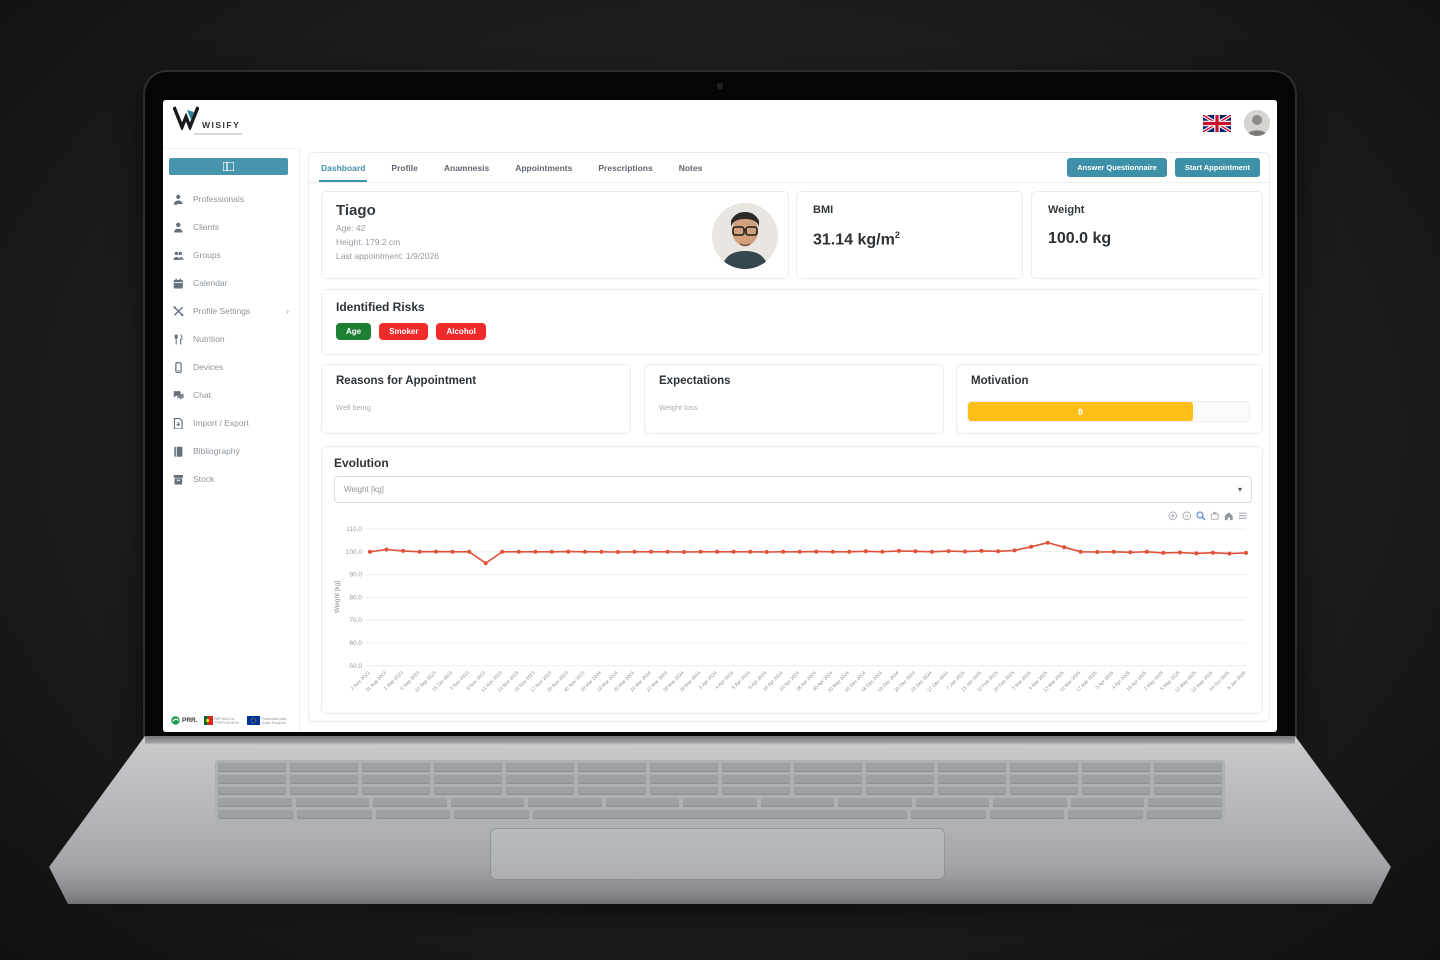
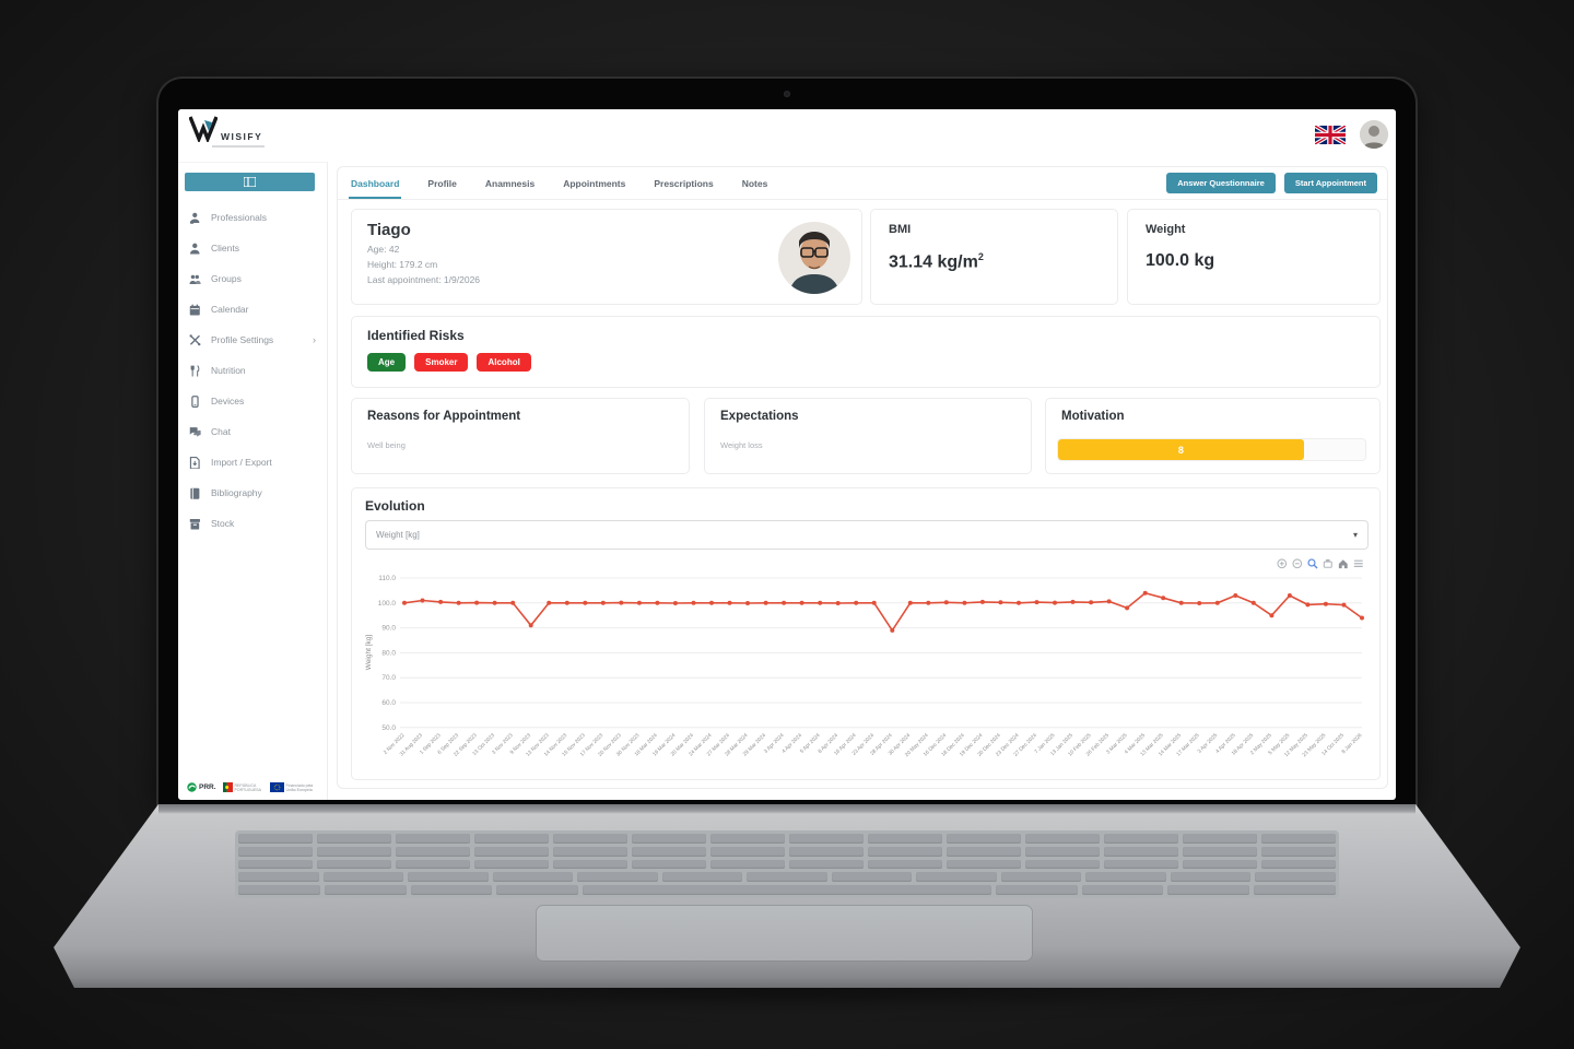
9 Nov 2023: 95 -> 91
28 Apr 2024: 100 -> 89
3 Mar 2025: 102 -> 98
4 Apr 2025: 100 -> 103
2 May 2025: 100 -> 95
5 May 2025: 100 -> 103
8 Jan 2026: 100 -> 94
